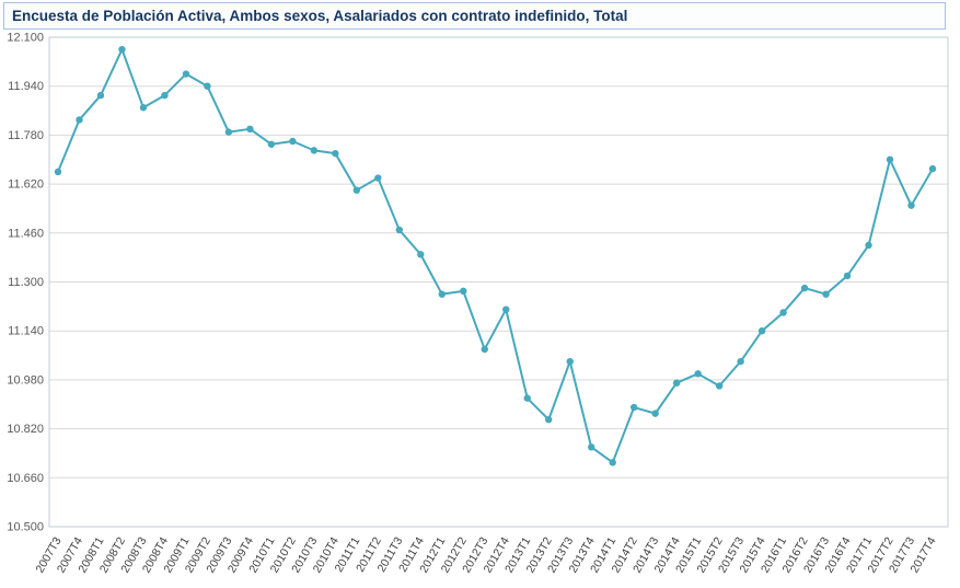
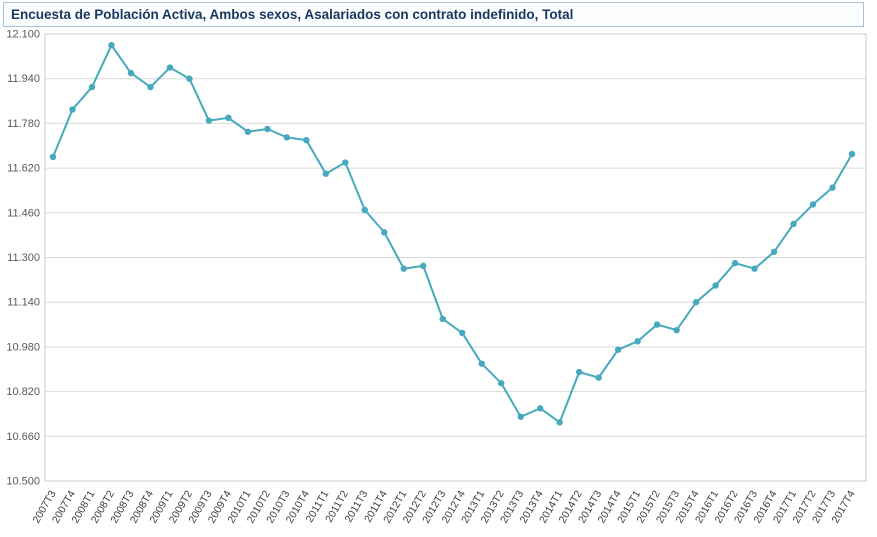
2008T3: 11.87 -> 11.96
2012T4: 11.21 -> 11.03
2013T3: 11.04 -> 10.73
2015T2: 10.96 -> 11.06
2017T2: 11.70 -> 11.49
